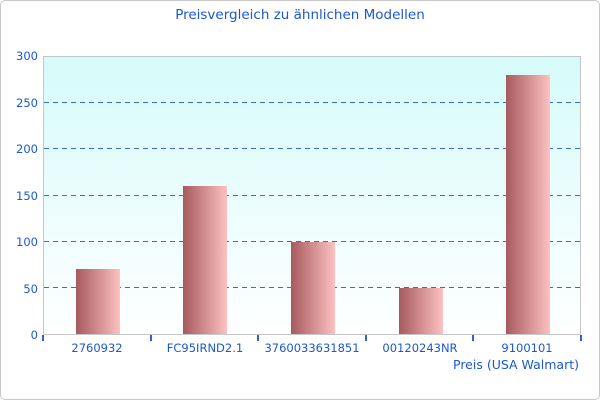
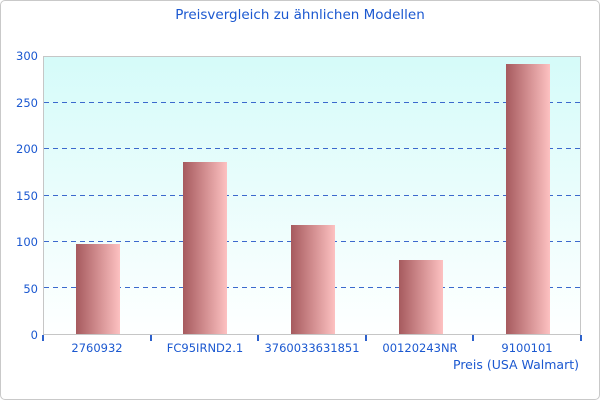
2760932: 70 -> 100
FC95IRND2.1: 160 -> 190
3760033631851: 100 -> 120
00120243NR: 50 -> 80
9100101: 280 -> 290
